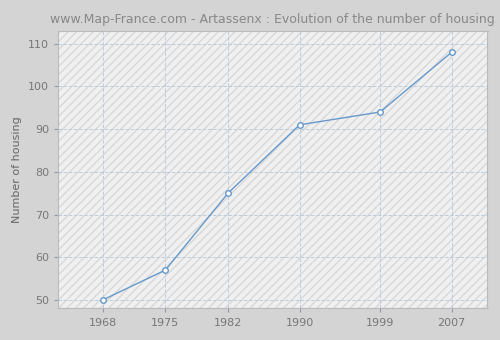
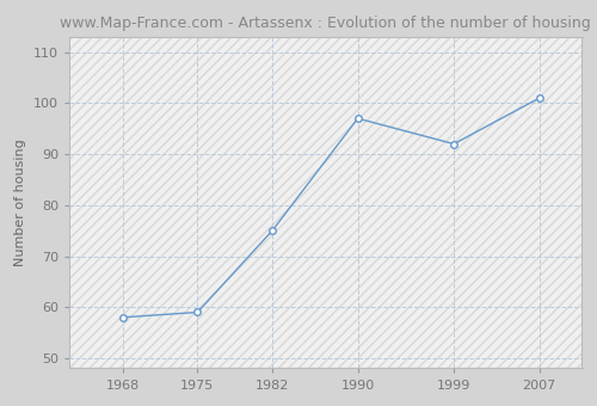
1968: 50 -> 58
1975: 57 -> 59
1990: 91 -> 97
1999: 94 -> 92
2007: 108 -> 101
